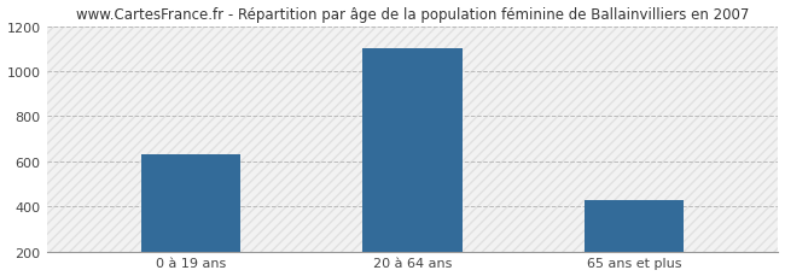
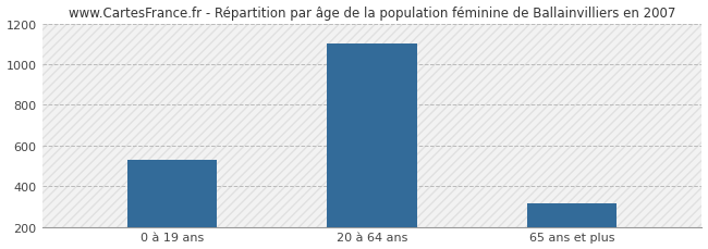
0 à 19 ans: 630 -> 530
65 ans et plus: 430 -> 320
